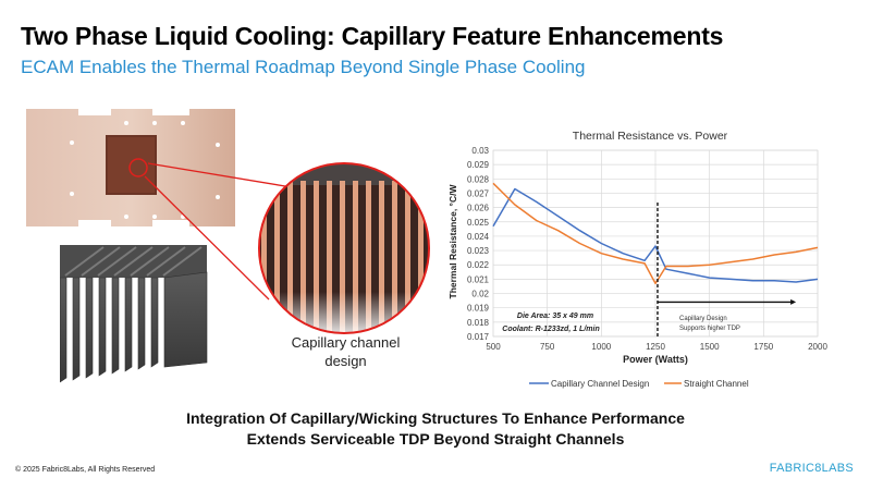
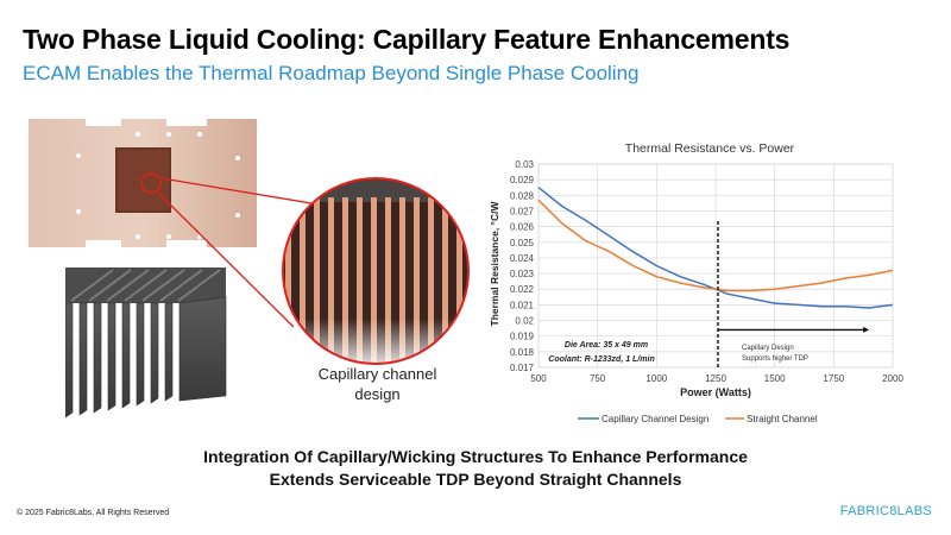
Capillary Channel Design/500: 0.0247 -> 0.0285
Capillary Channel Design/1250: 0.0233 -> 0.0220
Straight Channel/1250: 0.0207 -> 0.0220
